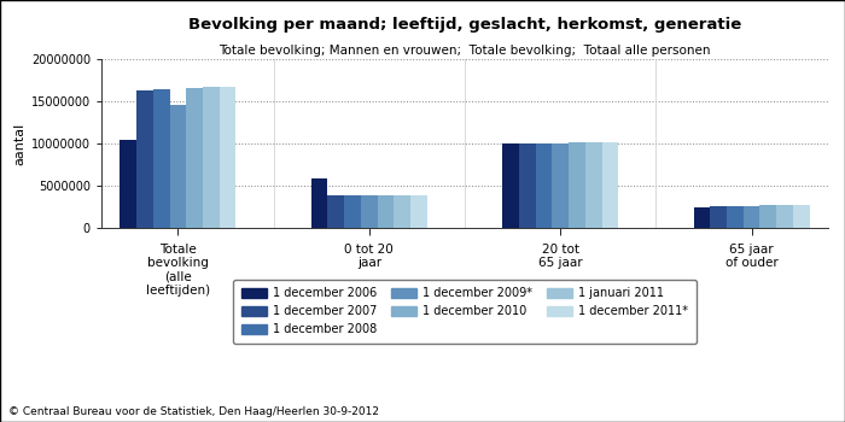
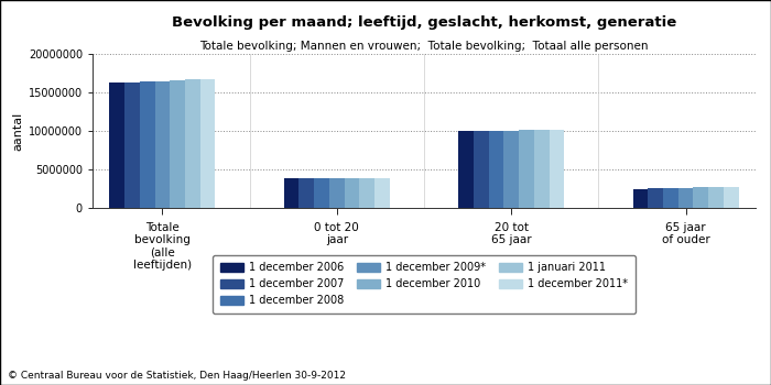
1 december 2006/Totale bevolking (alle leeftijden): 10400000 -> 16300000
1 december 2009*/Totale bevolking (alle leeftijden): 14600000 -> 16500000
1 december 2006/0 tot 20 jaar: 5800000 -> 3800000
